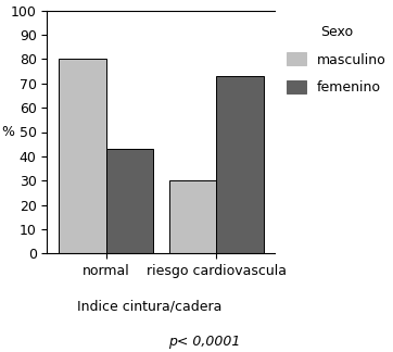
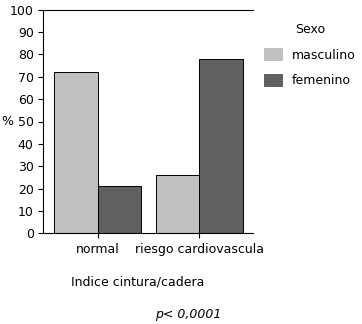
masculino/normal: 80 -> 72
femenino/normal: 43 -> 21
masculino/riesgo cardiovascula: 30 -> 26
femenino/riesgo cardiovascula: 73 -> 78
